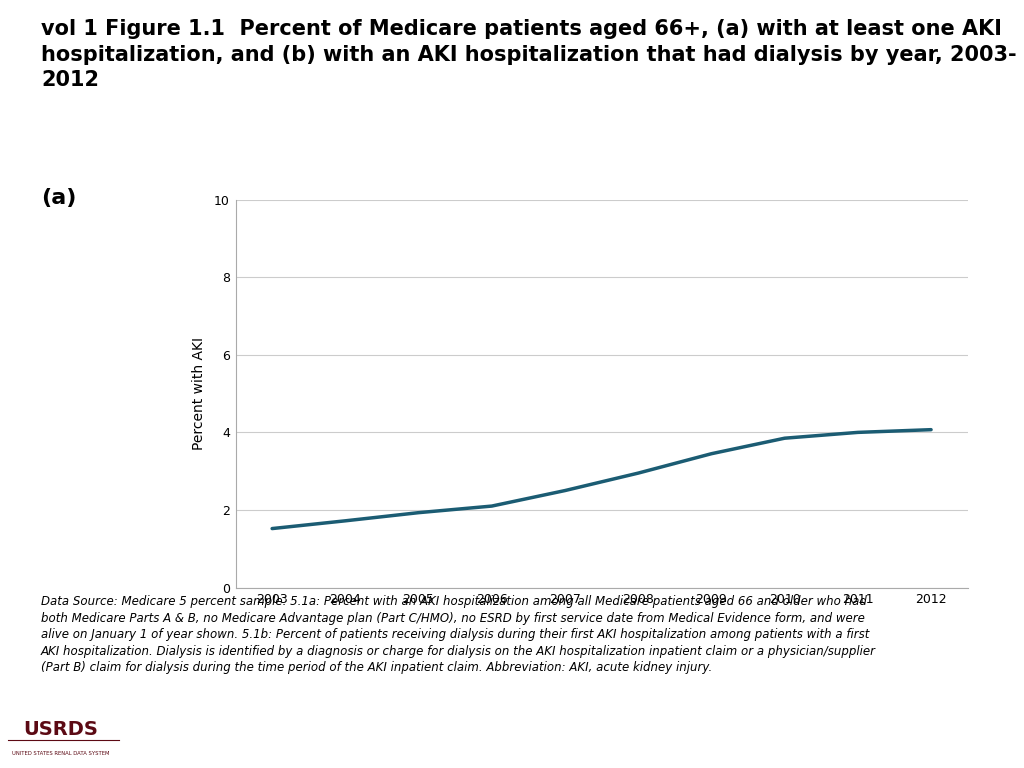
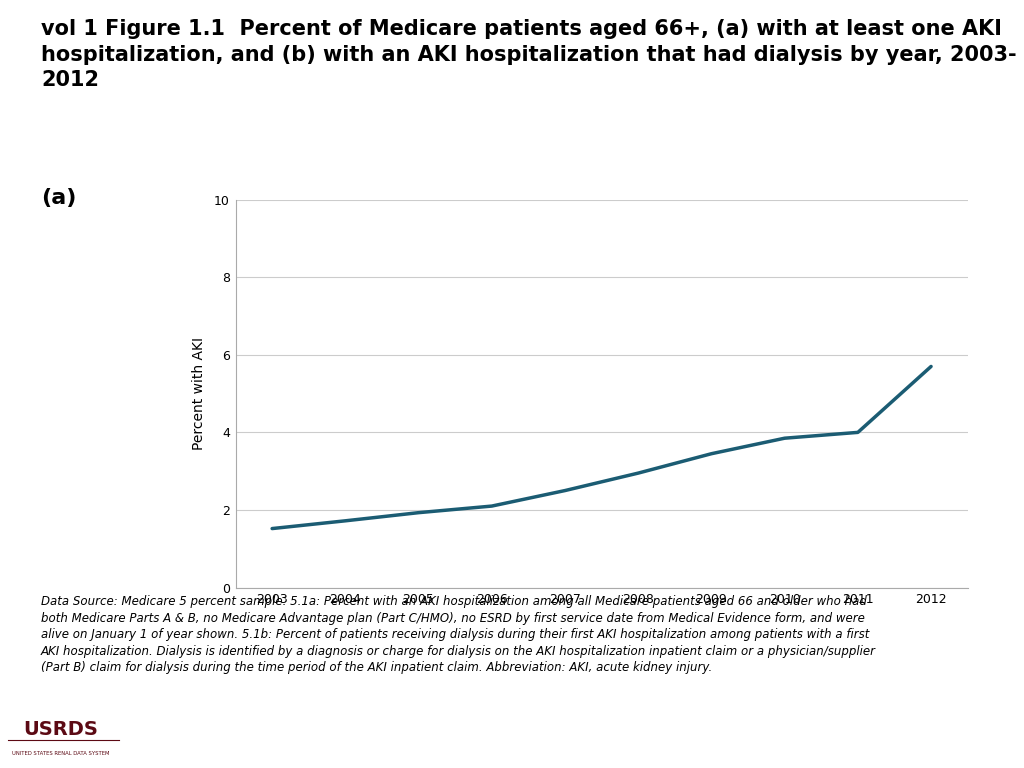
2012: 4.07 -> 5.70
